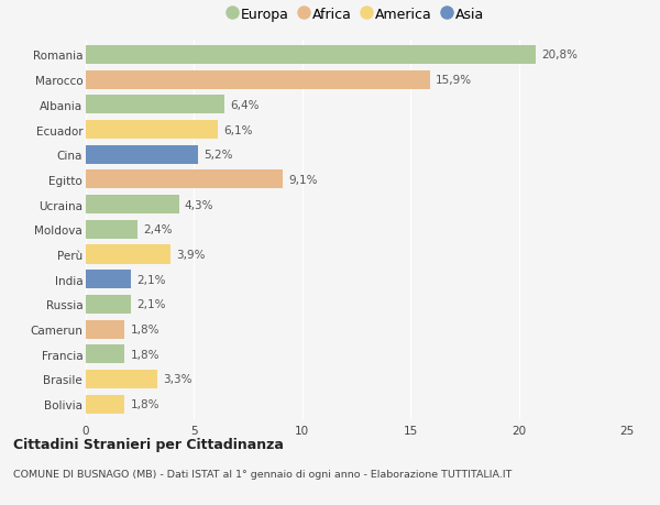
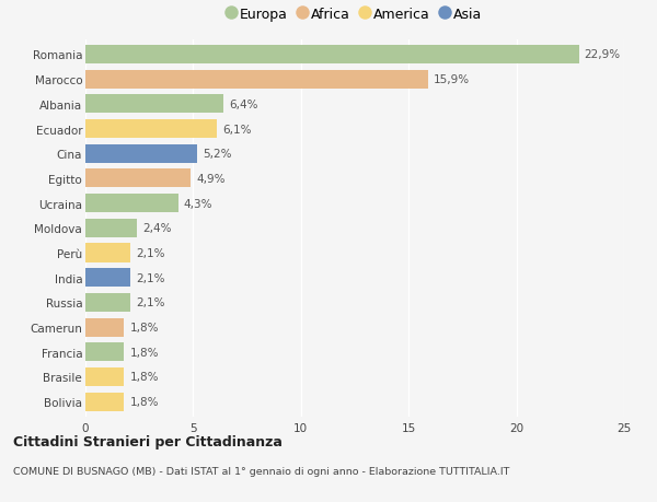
Romania: 20,8% -> 22,9%
Egitto: 9,1% -> 4,9%
Perù: 3,9% -> 2,1%
Brasile: 3,3% -> 1,8%
